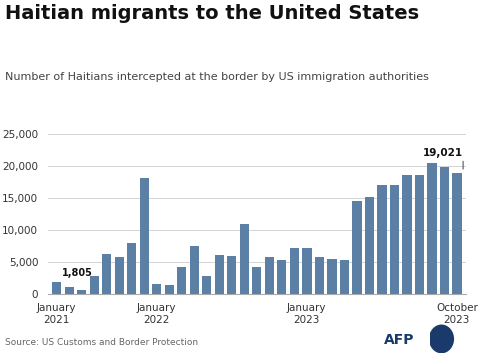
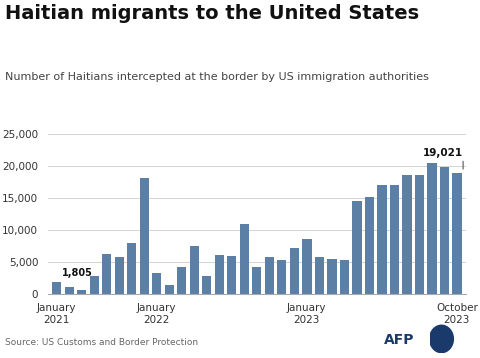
January 2022: 1,500 -> 3,200
January 2023: 7,200 -> 8,600
